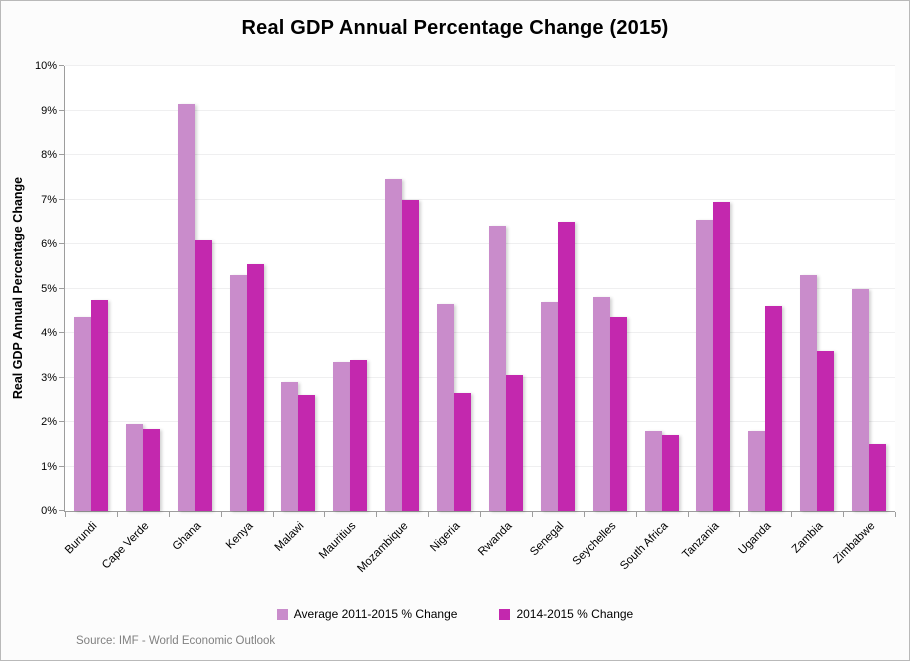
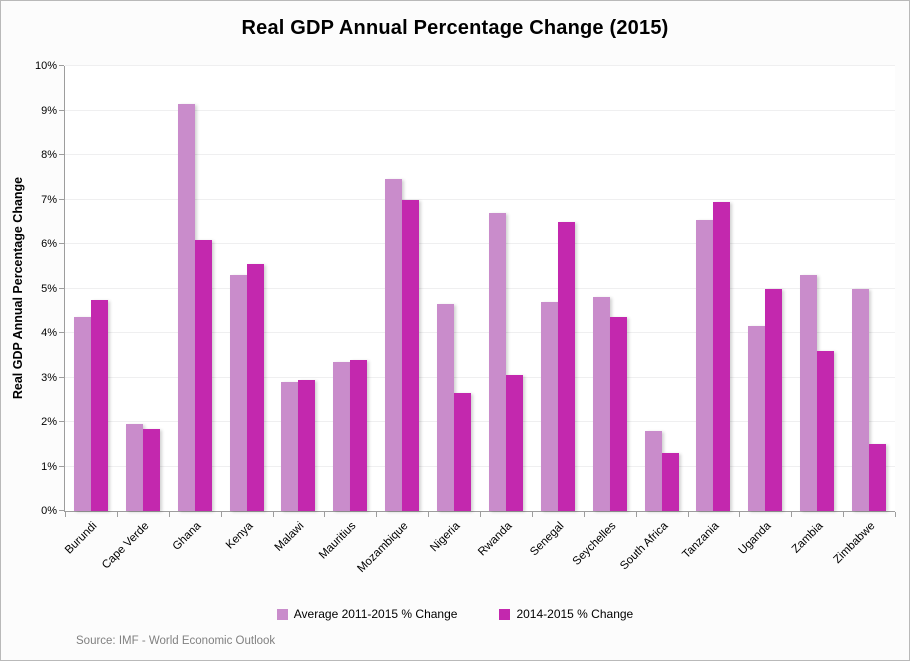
2014-2015 % Change/Malawi: 2.6% -> 3.0%
Average 2011-2015 % Change/Rwanda: 6.4% -> 6.7%
2014-2015 % Change/South Africa: 1.7% -> 1.3%
Average 2011-2015 % Change/Uganda: 1.8% -> 4.2%
2014-2015 % Change/Uganda: 4.6% -> 5.0%
